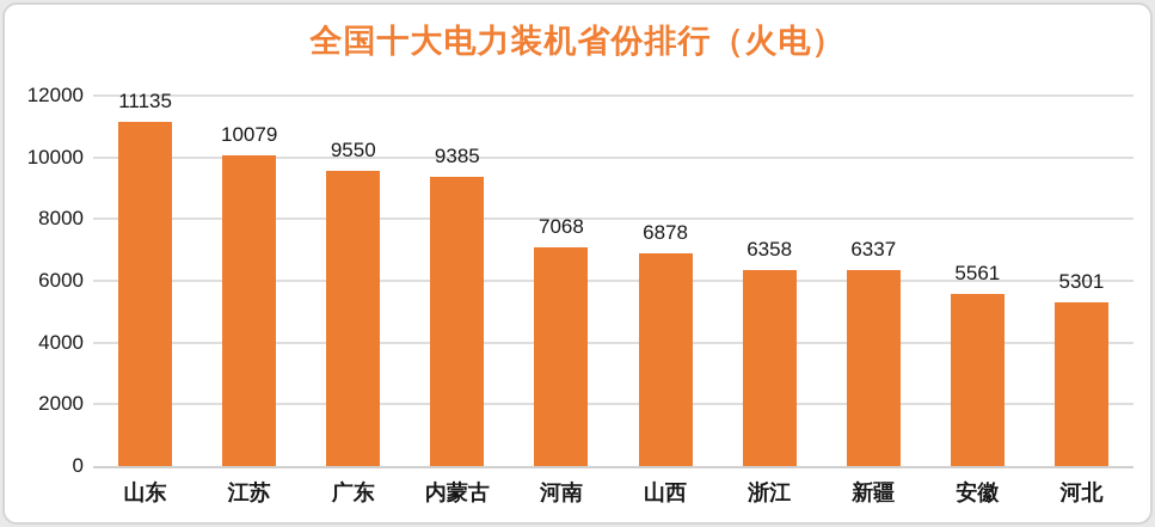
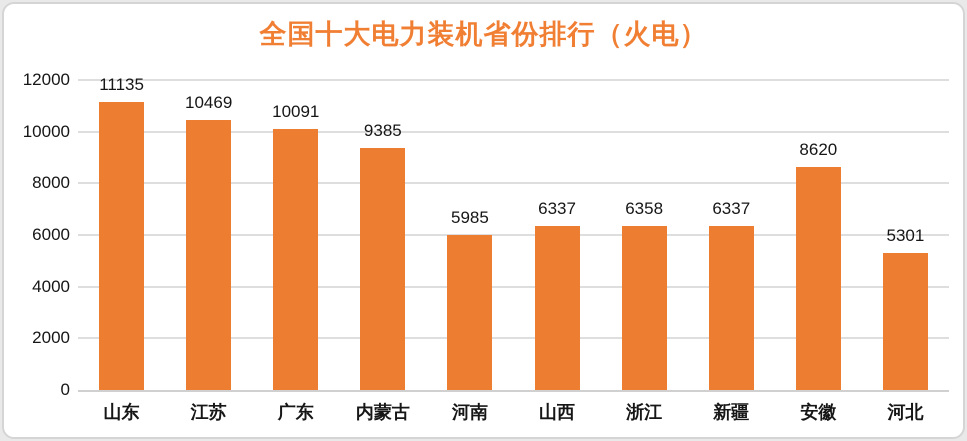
江苏: 10079 -> 10469
广东: 9550 -> 10091
河南: 7068 -> 5985
山西: 6878 -> 6337
安徽: 5561 -> 8620
